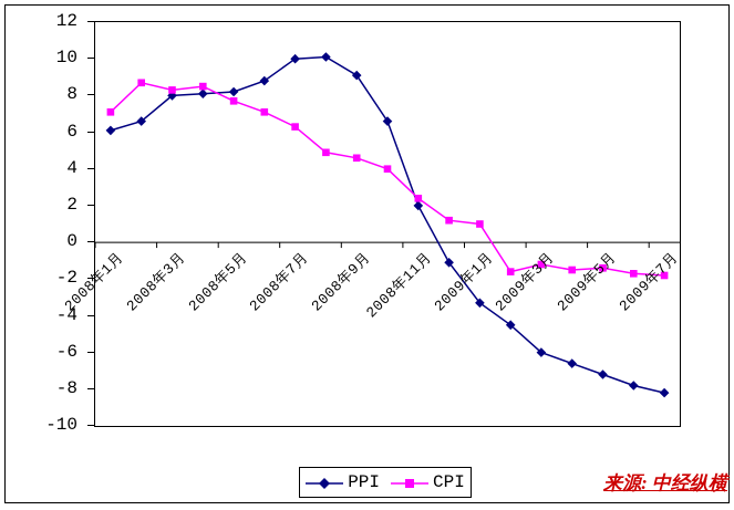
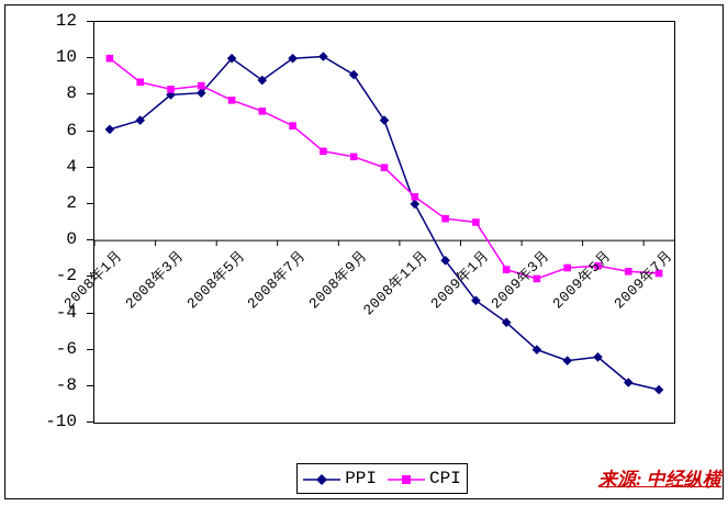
CPI/2008年1月: 7.1 -> 10.0
PPI/2008年5月: 8.2 -> 10.0
CPI/2009年3月: -1.2 -> -2.1
PPI/2009年5月: -7.2 -> -6.4
